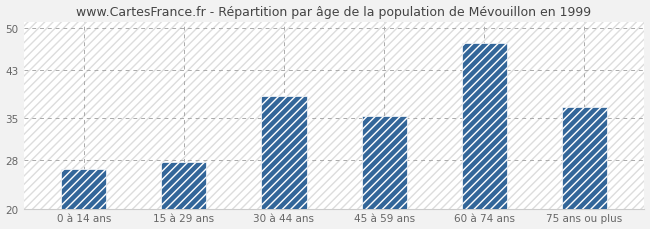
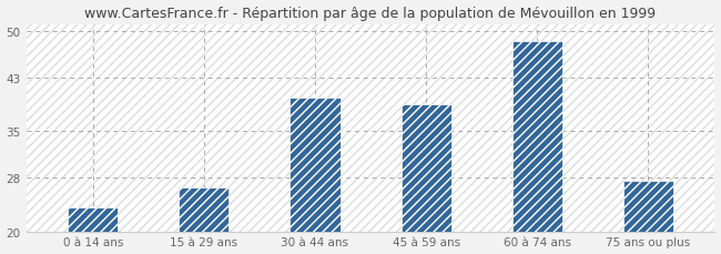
0 à 14 ans: 26.6 -> 23.5
15 à 29 ans: 27.8 -> 26.5
30 à 44 ans: 38.6 -> 40.0
45 à 59 ans: 35.4 -> 39.0
60 à 74 ans: 47.4 -> 48.5
75 ans ou plus: 36.8 -> 27.5
